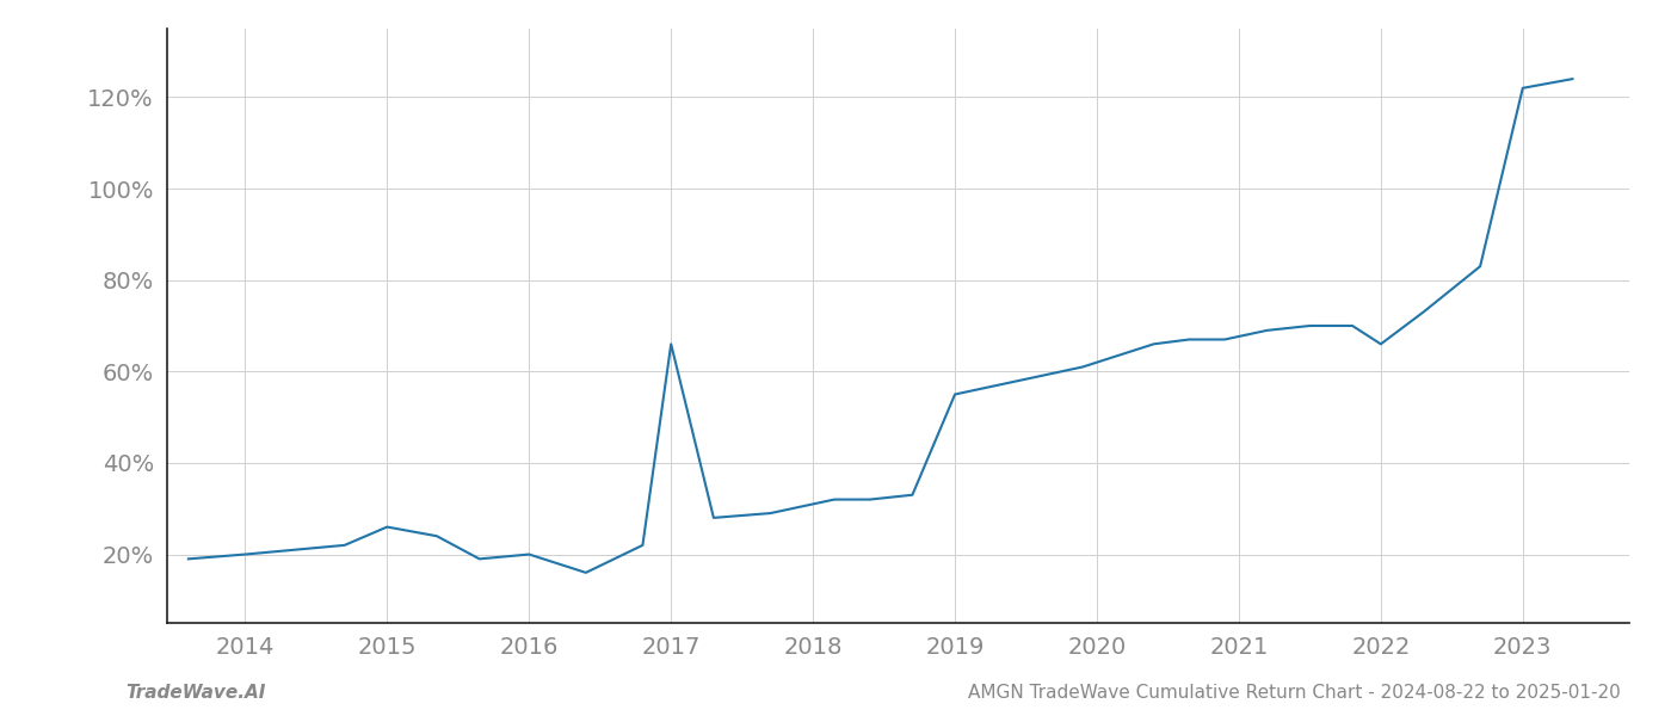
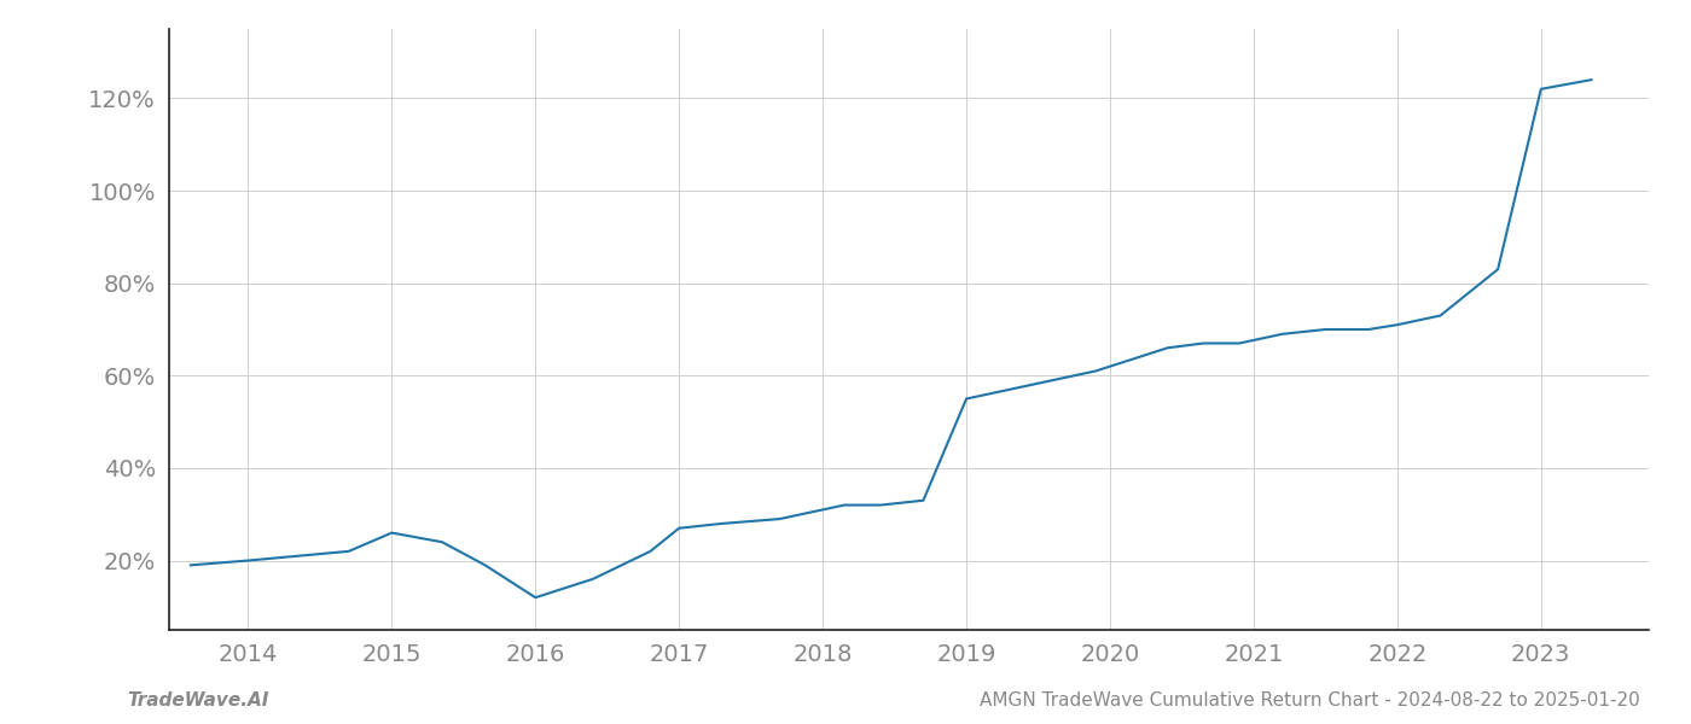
2016: 20% -> 12%
2017: 66% -> 27%
2022: 66% -> 71%
